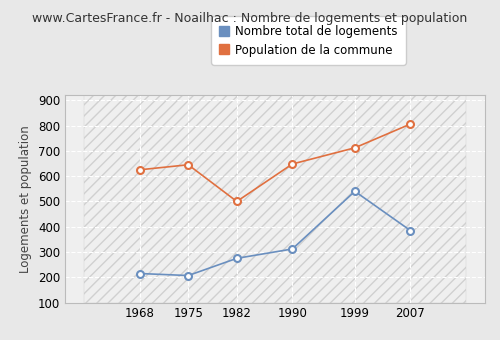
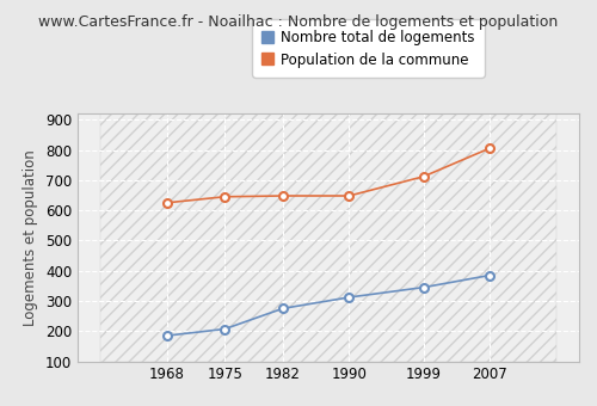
Nombre total de logements/1968: 215 -> 185
Population de la commune/1982: 500 -> 648
Nombre total de logements/1999: 540 -> 345
